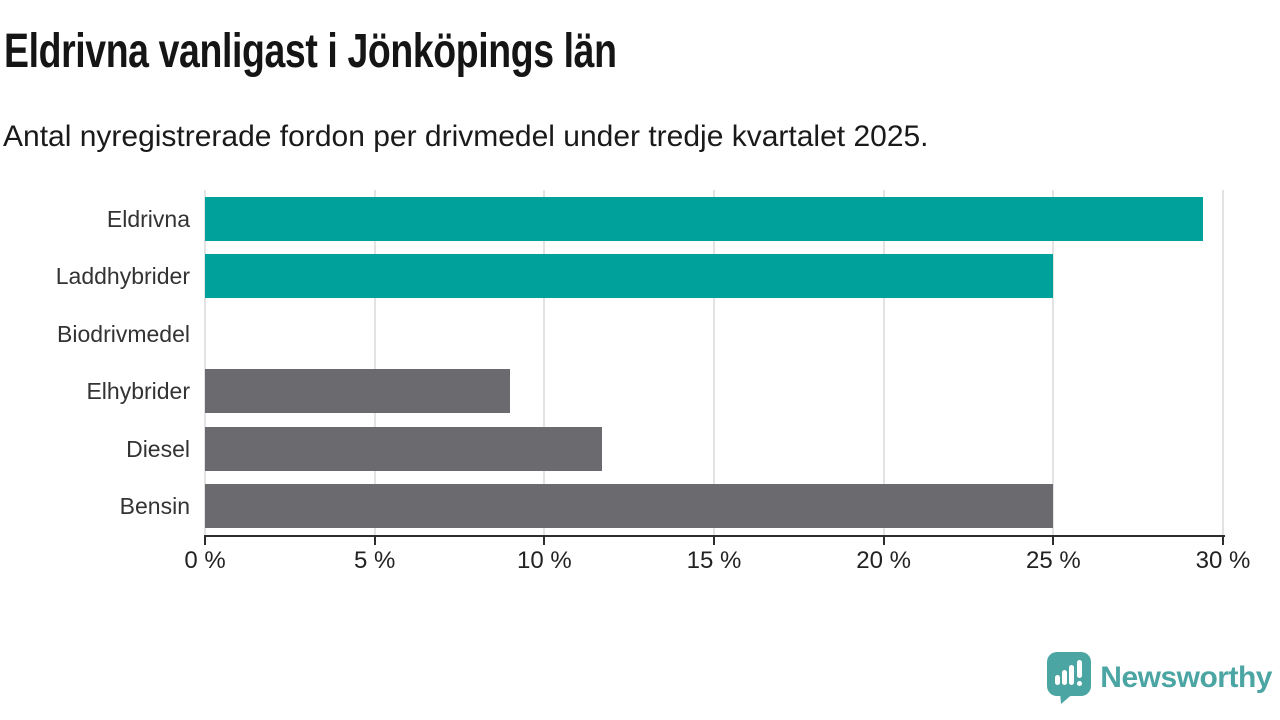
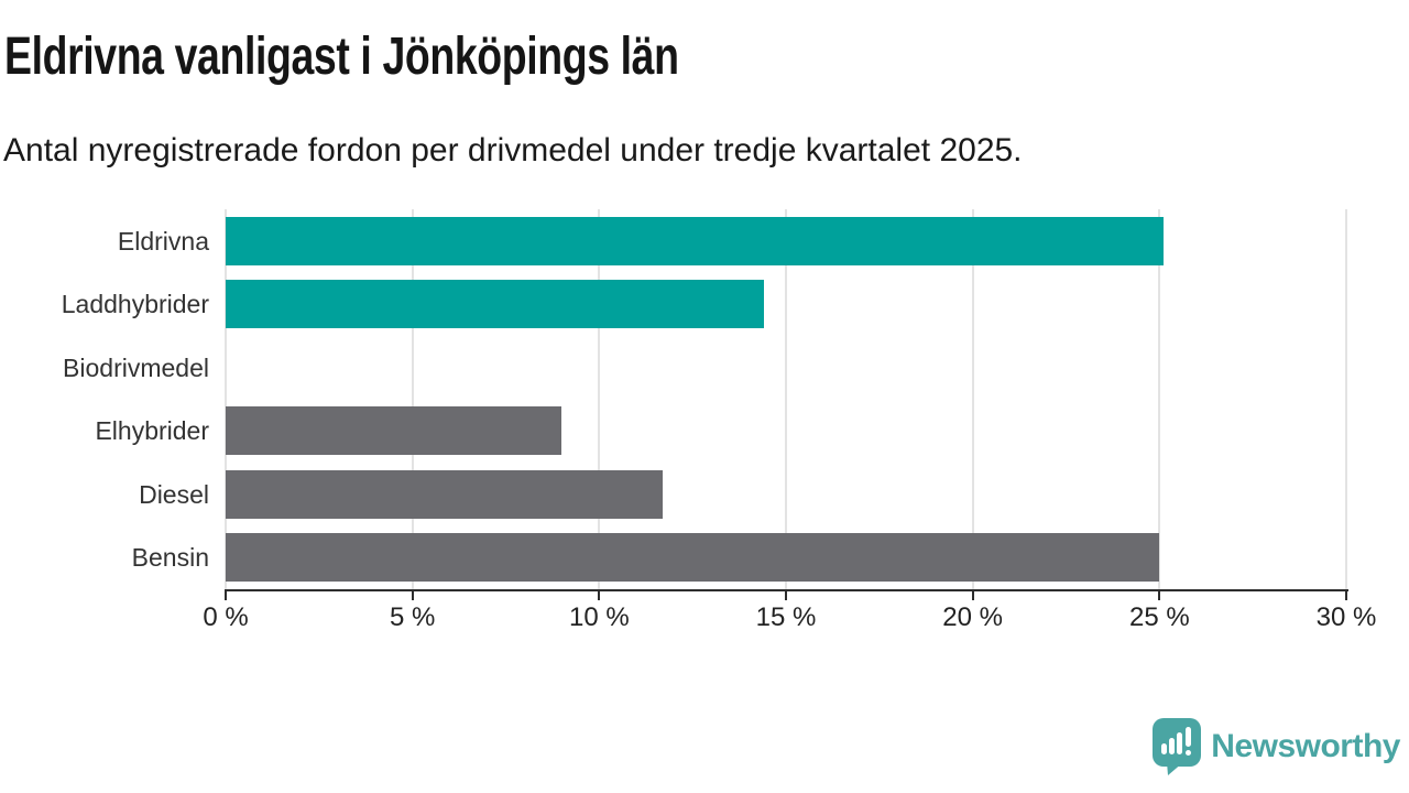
Eldrivna: 29.4% -> 25.1%
Laddhybrider: 25.0% -> 14.4%
